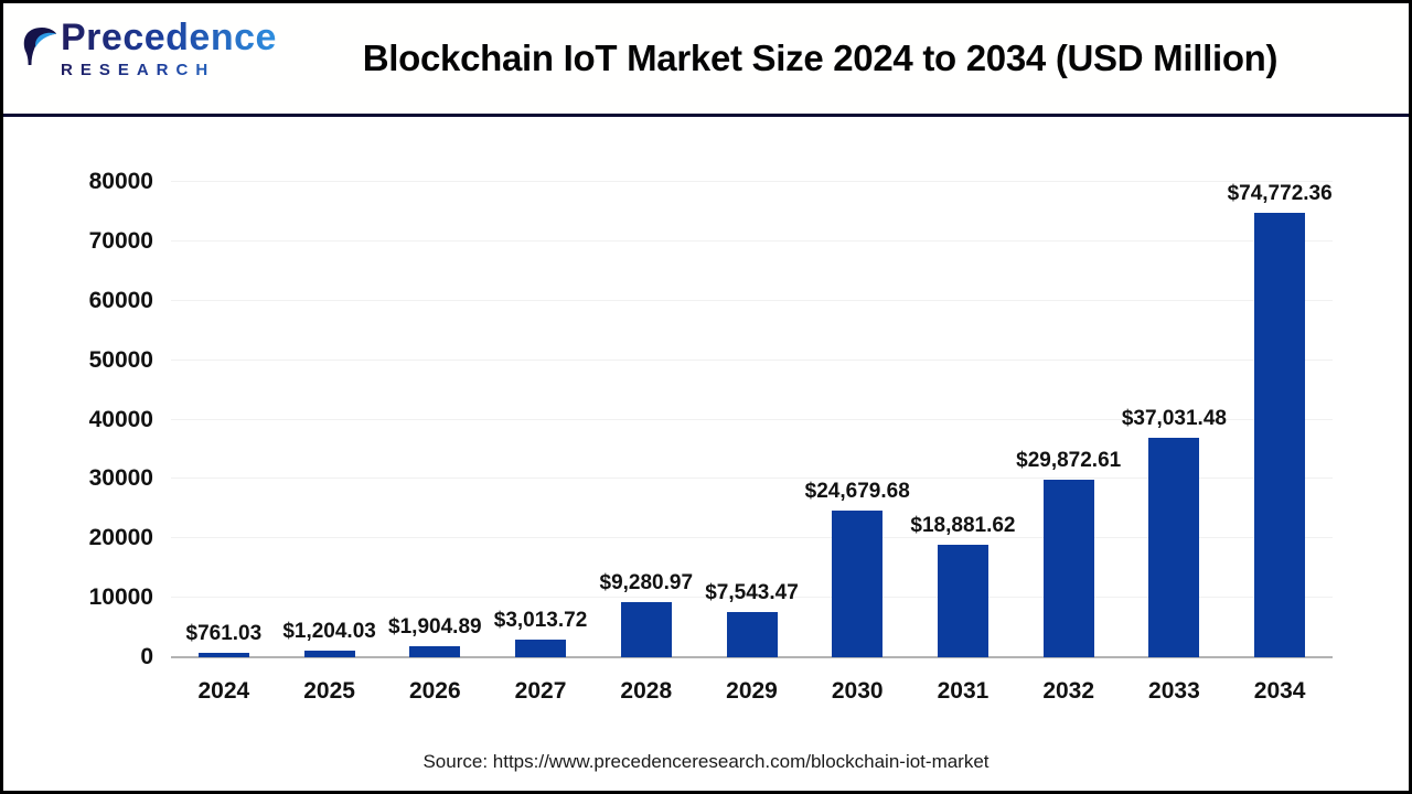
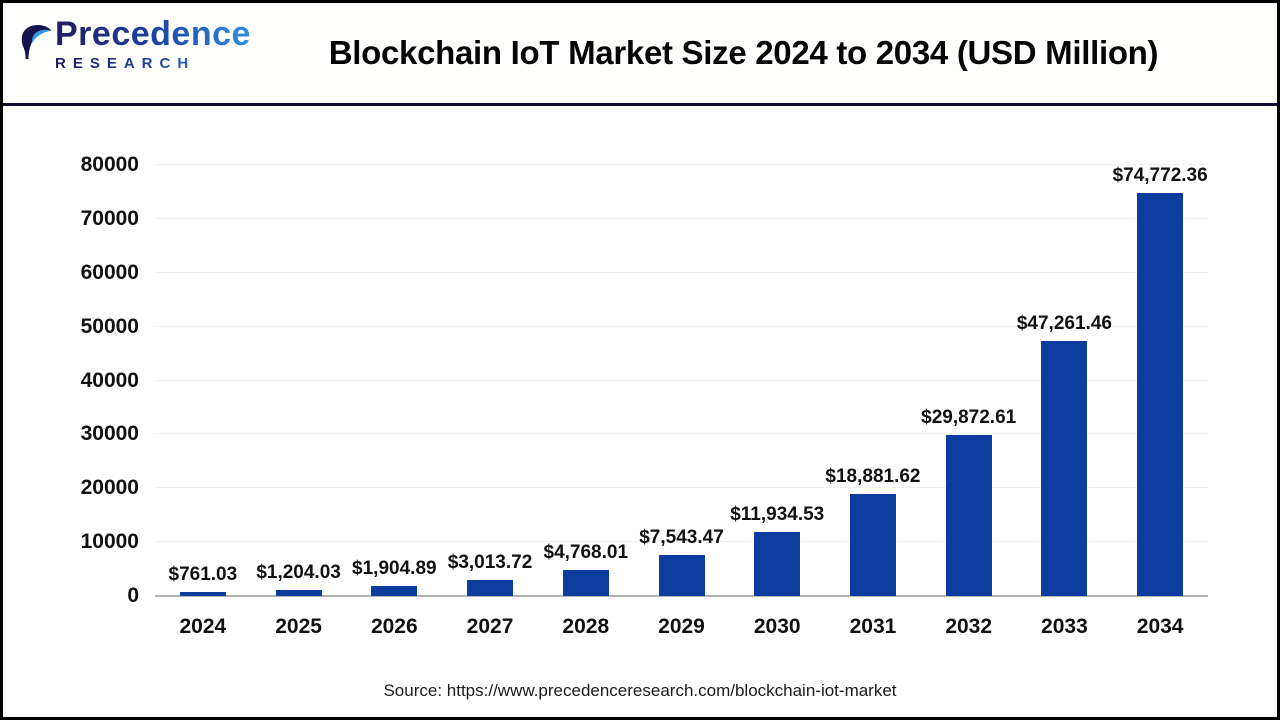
2028: $9,280.97 -> $4,768.01
2030: $24,679.68 -> $11,934.53
2033: $37,031.48 -> $47,261.46
